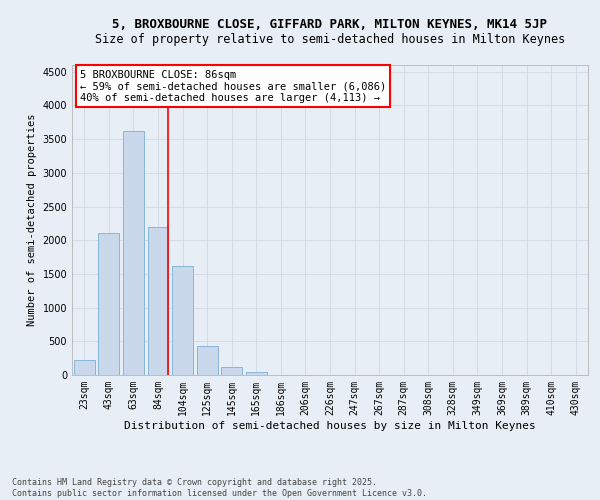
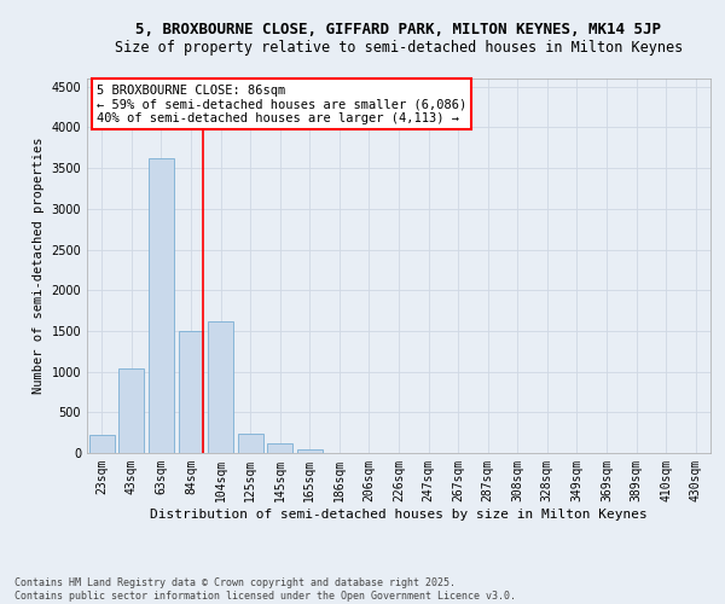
43sqm: 2100 -> 1040
84sqm: 2200 -> 1500
125sqm: 430 -> 240
